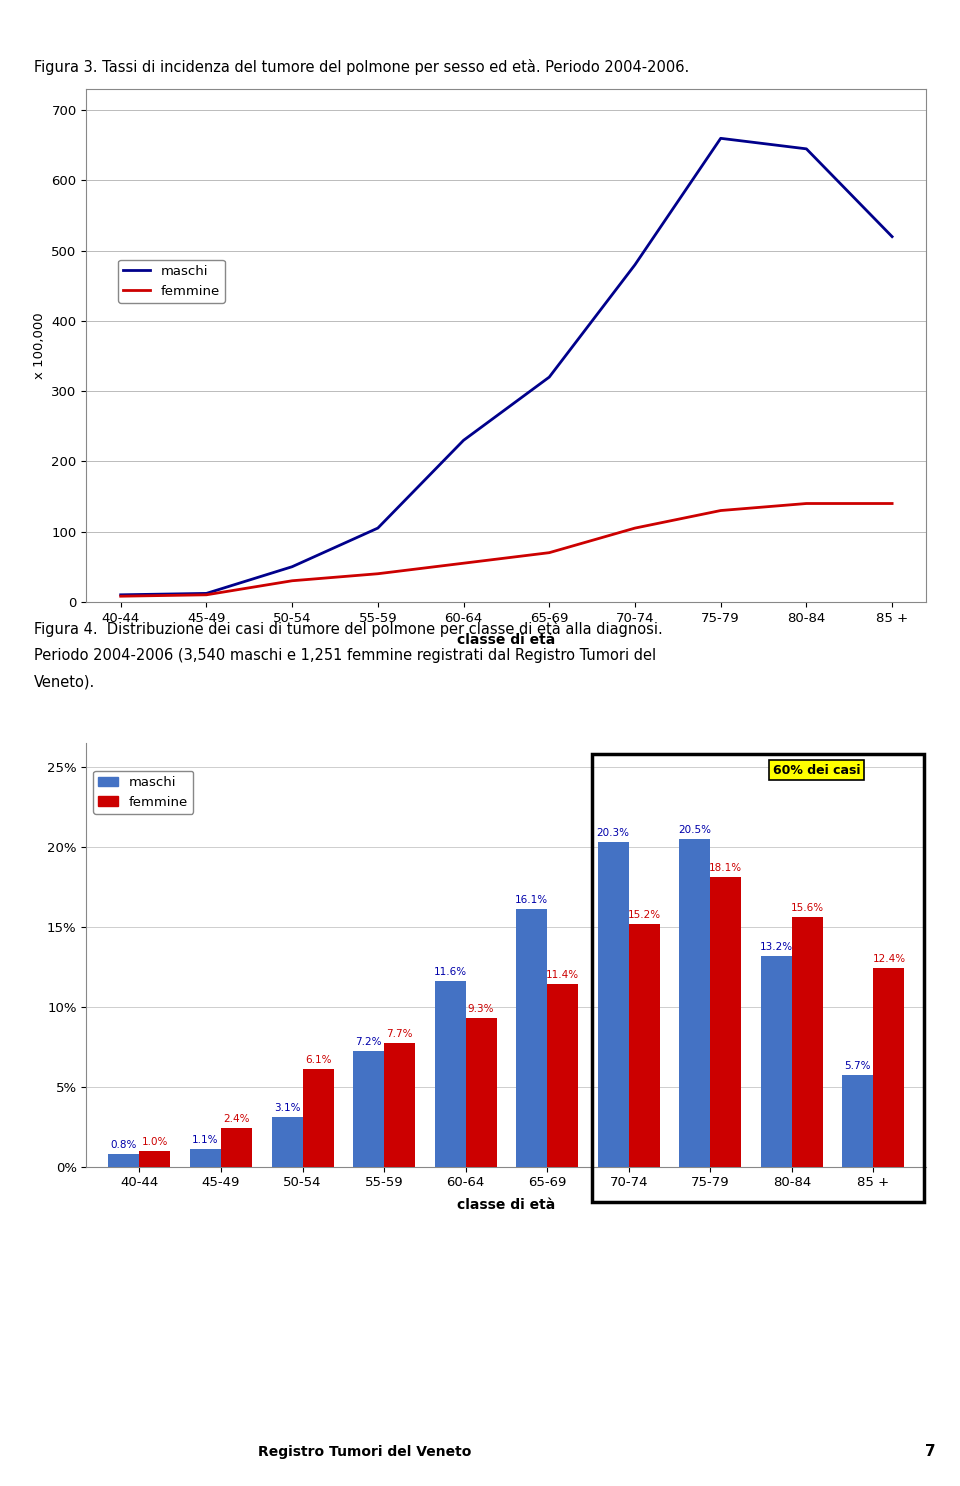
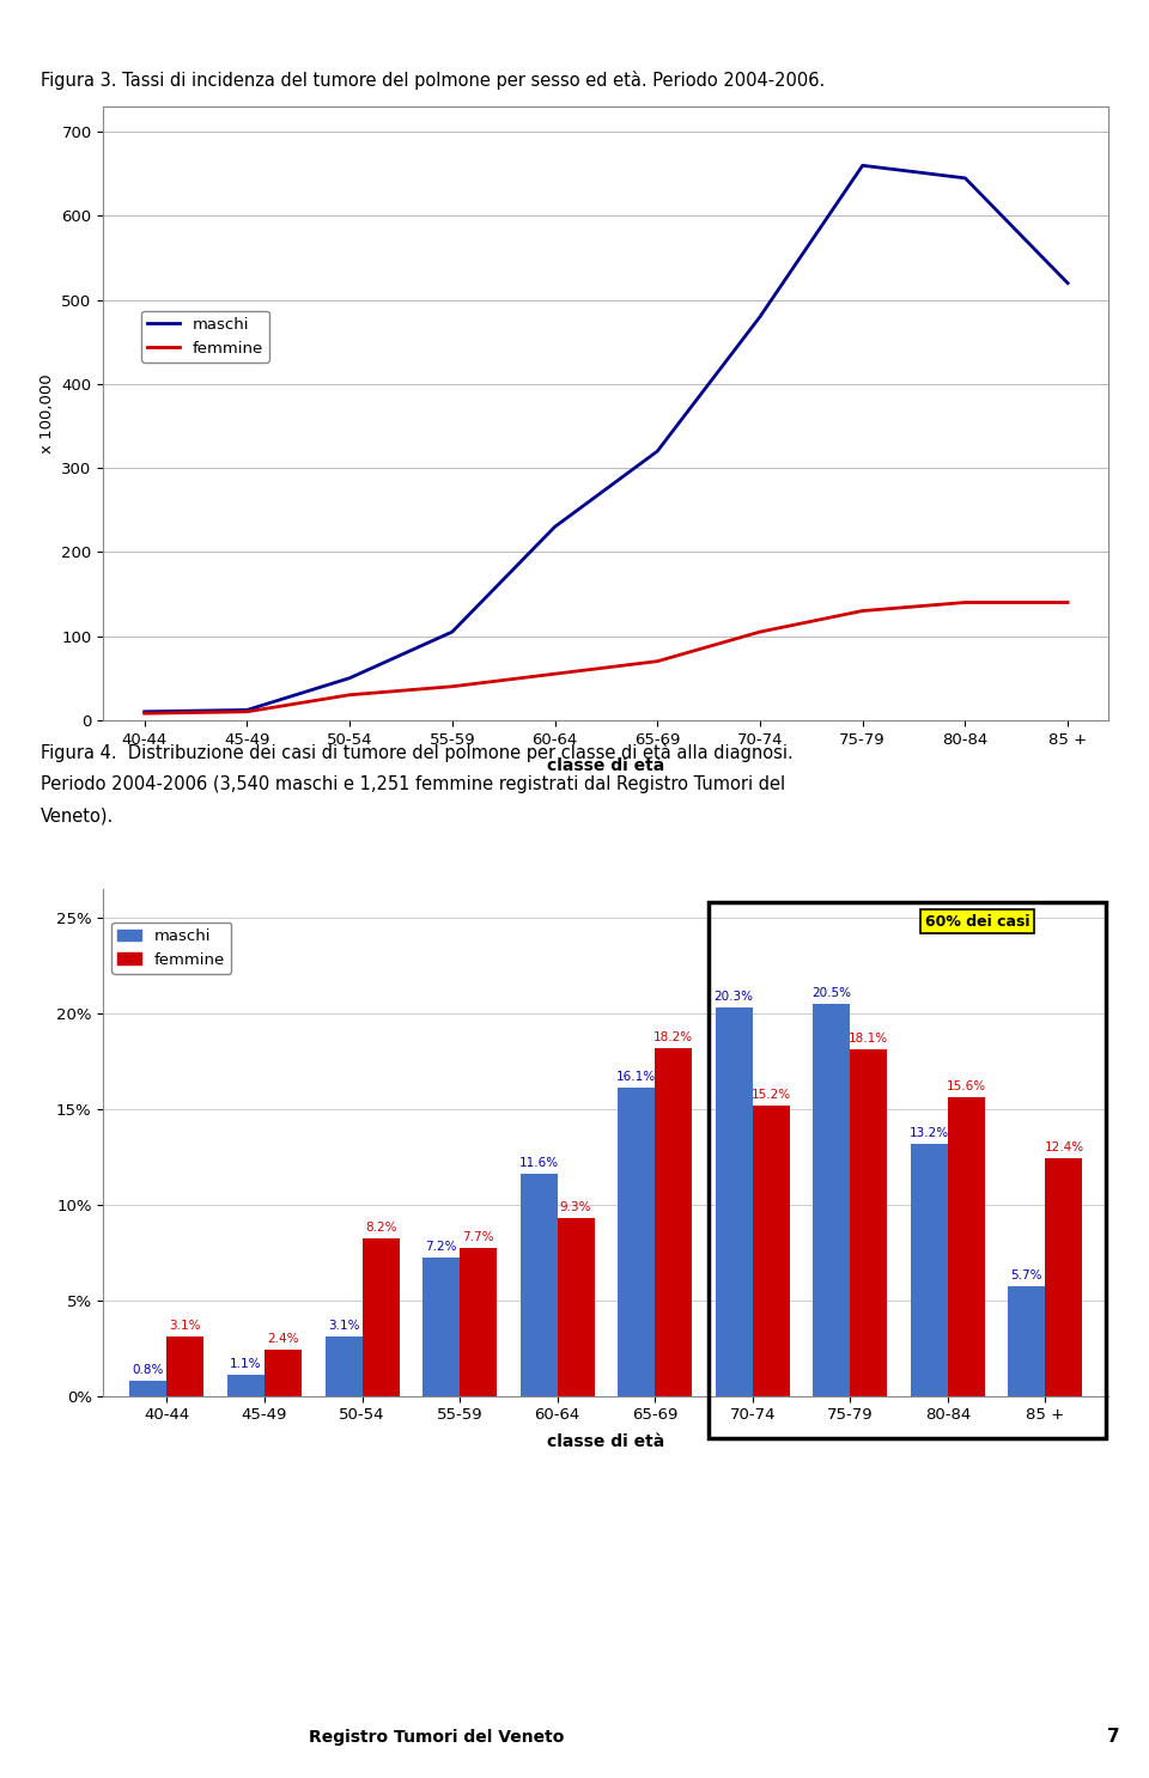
femmine/40-44: 1.0% -> 3.1%
femmine/50-54: 6.1% -> 8.2%
femmine/65-69: 11.4% -> 18.2%
